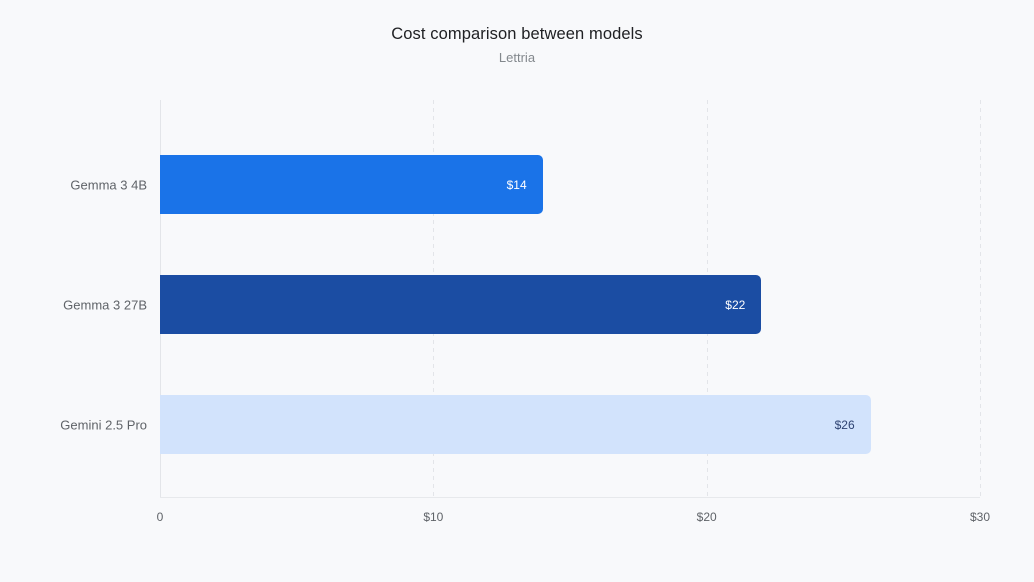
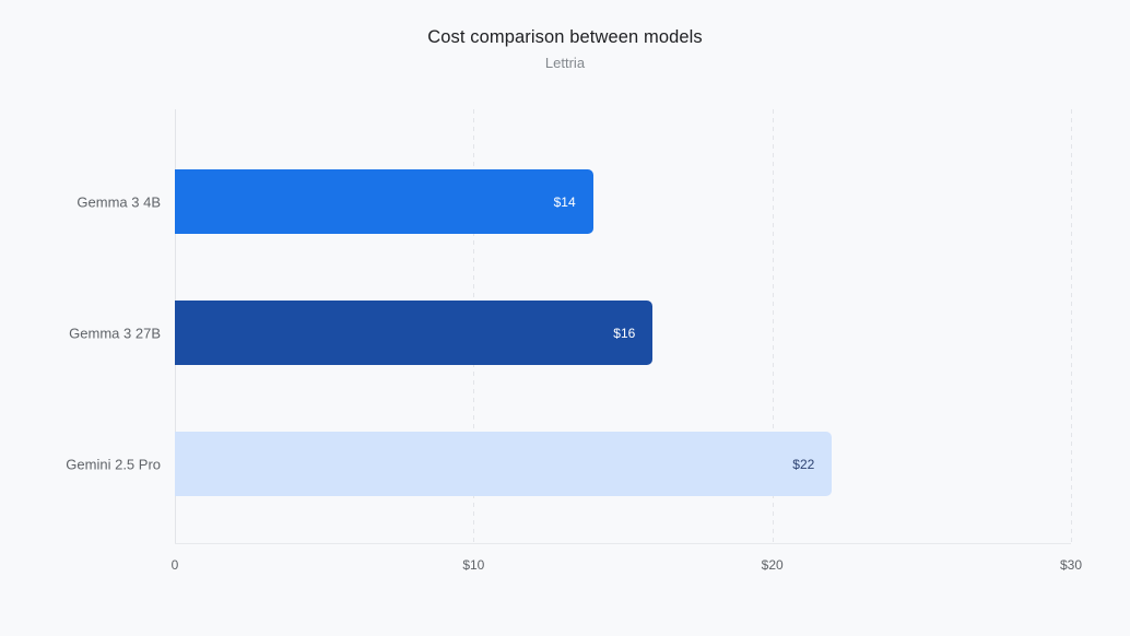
Gemma 3 27B: $22 -> $16
Gemini 2.5 Pro: $26 -> $22
